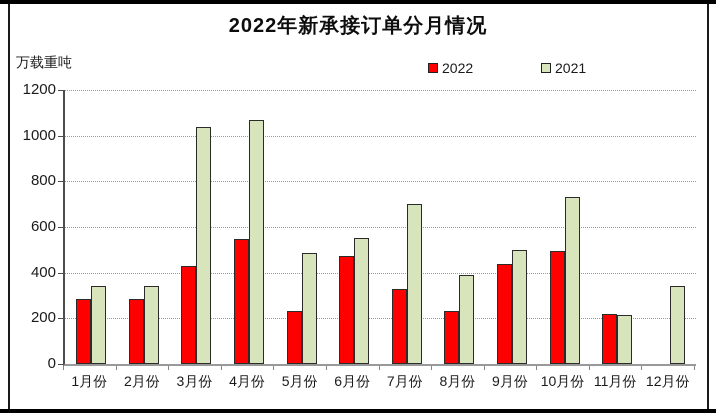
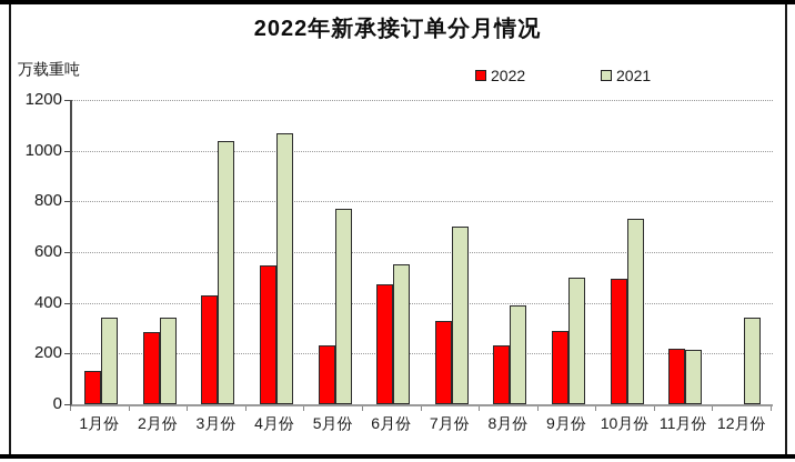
2022/1月份: 280 -> 130
2021/5月份: 490 -> 770
2022/9月份: 440 -> 290
